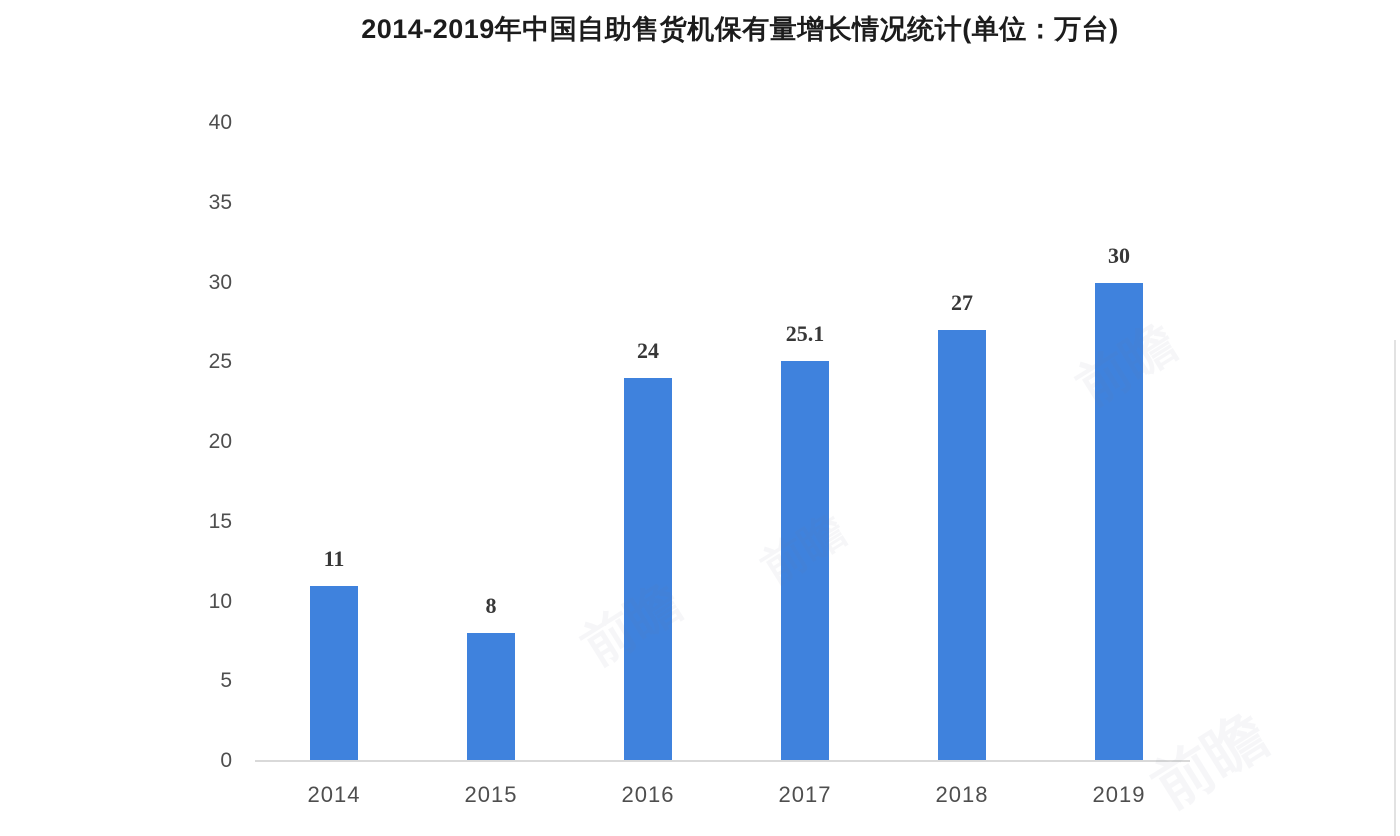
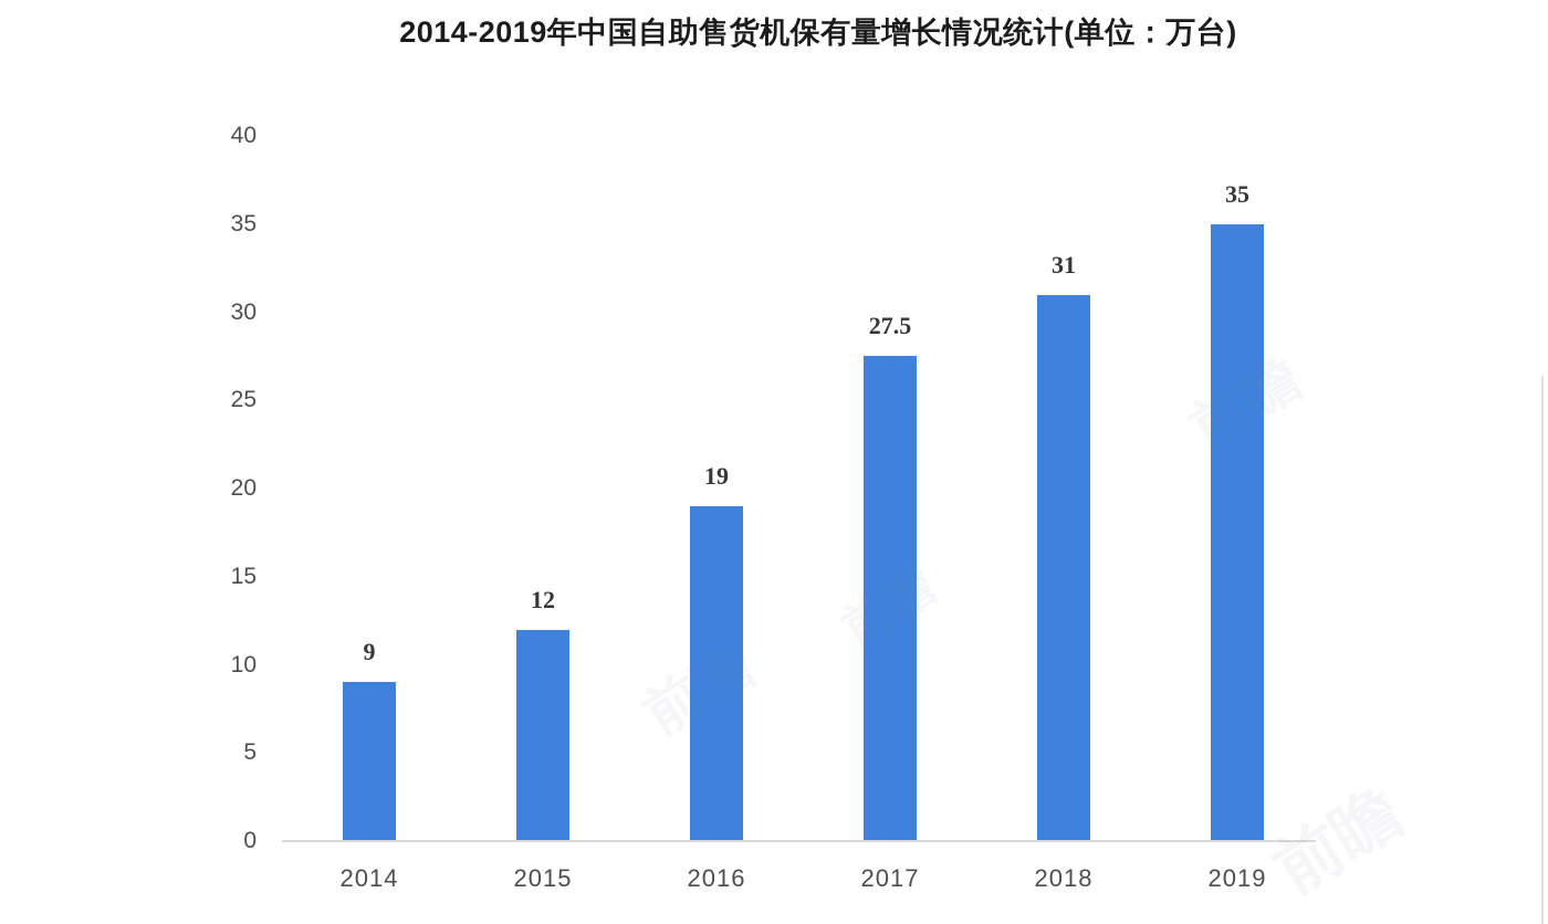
2014: 11 -> 9
2015: 8 -> 12
2016: 24 -> 19
2017: 25.1 -> 27.5
2018: 27 -> 31
2019: 30 -> 35
